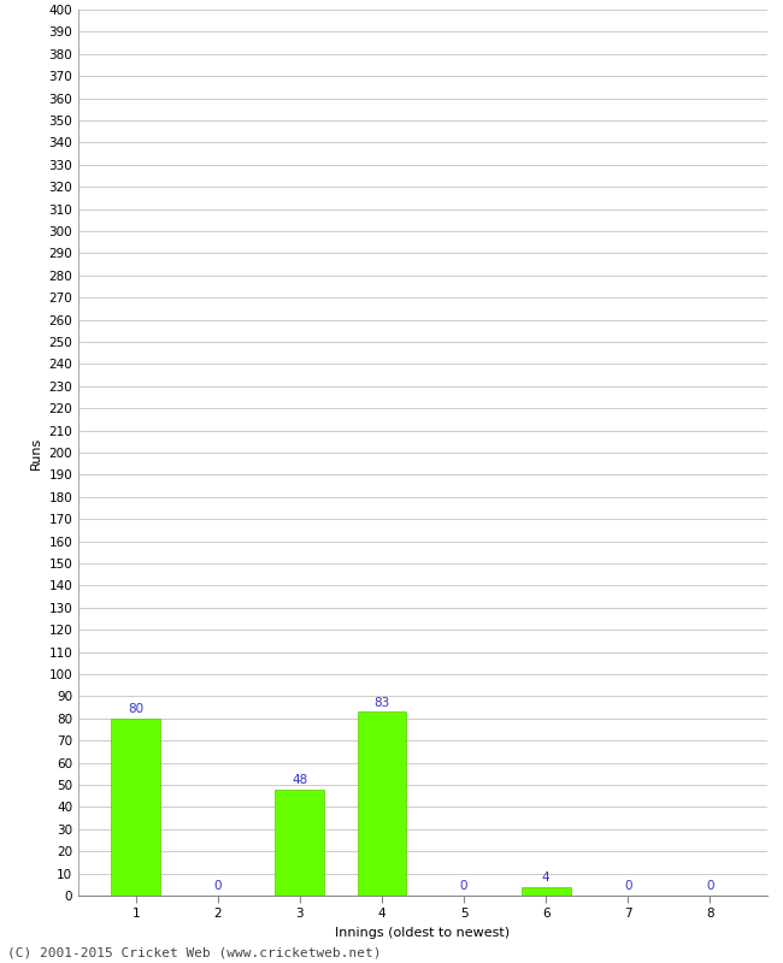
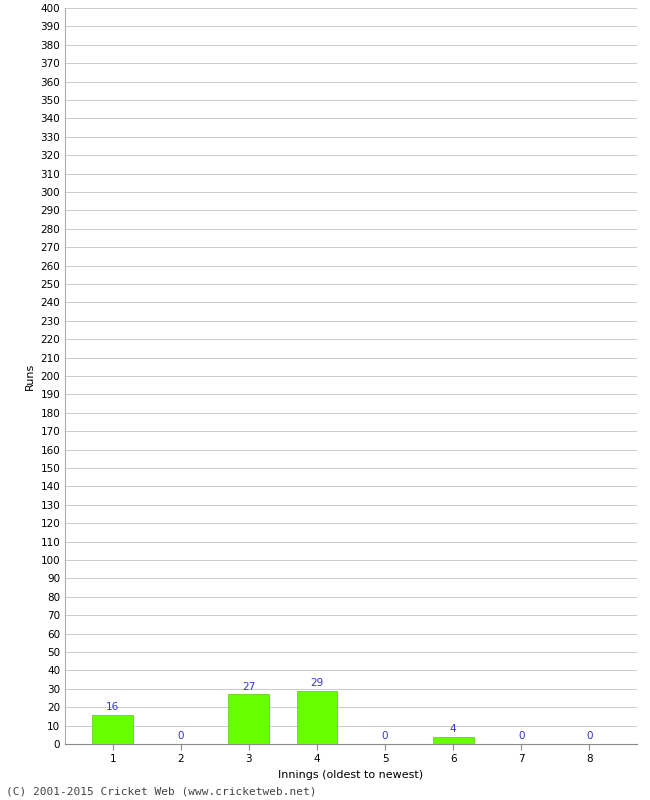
1: 80 -> 16
3: 48 -> 27
4: 83 -> 29
